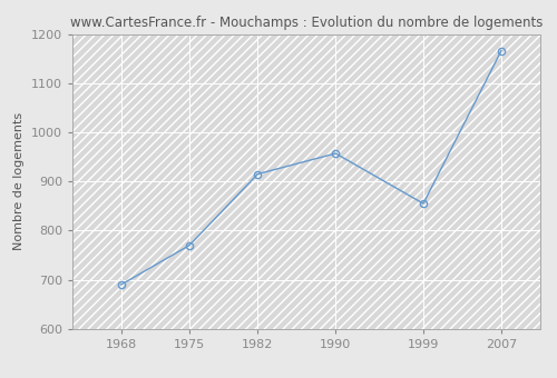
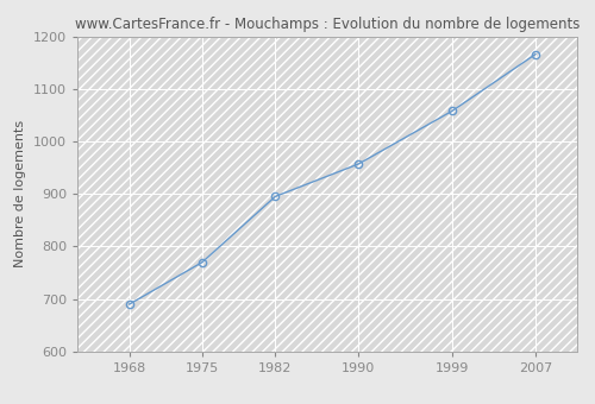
1982: 915 -> 895
1999: 855 -> 1058
